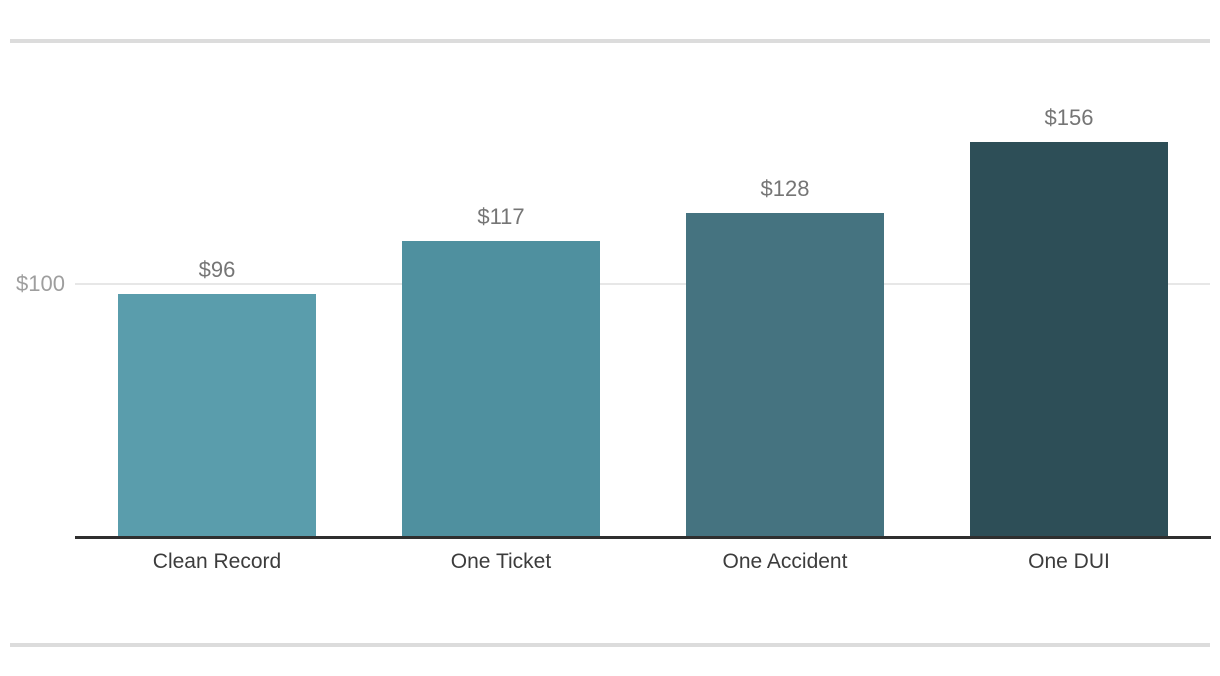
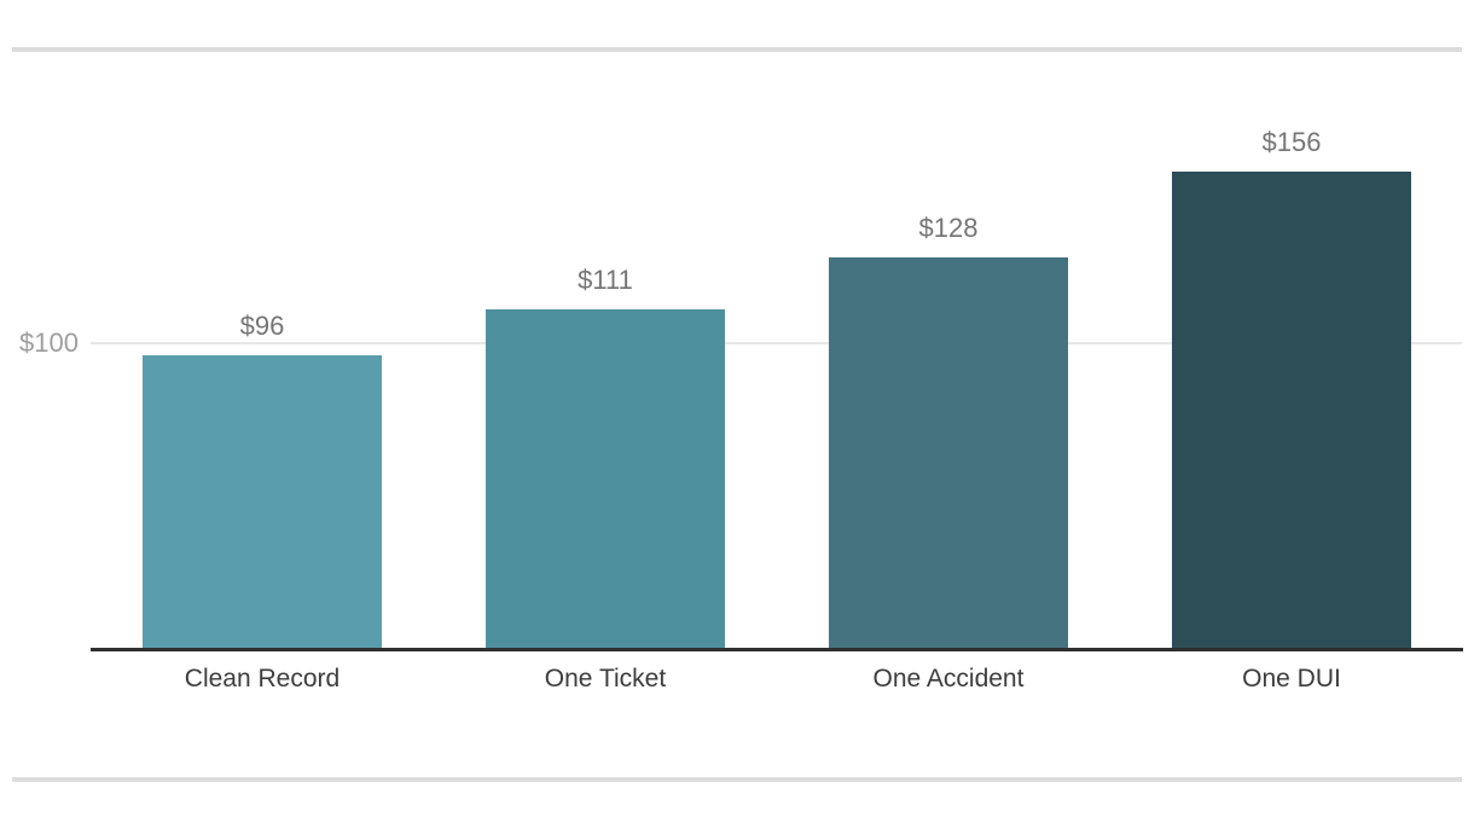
One Ticket: $117 -> $111
